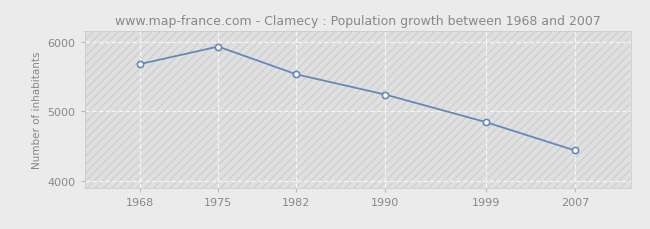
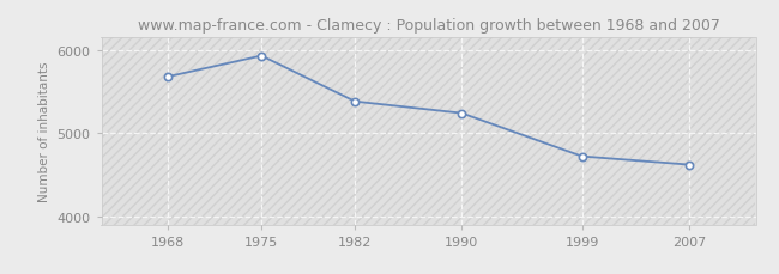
1982: 5530 -> 5380
1999: 4840 -> 4720
2007: 4440 -> 4620
